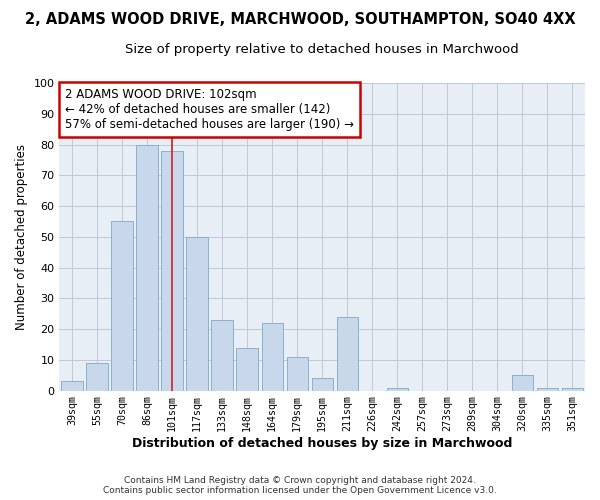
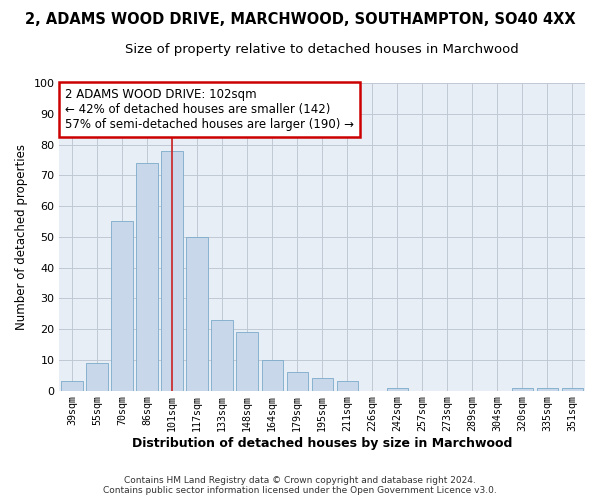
86sqm: 80 -> 74
148sqm: 14 -> 19
164sqm: 22 -> 10
179sqm: 11 -> 6
211sqm: 24 -> 3
320sqm: 5 -> 1
